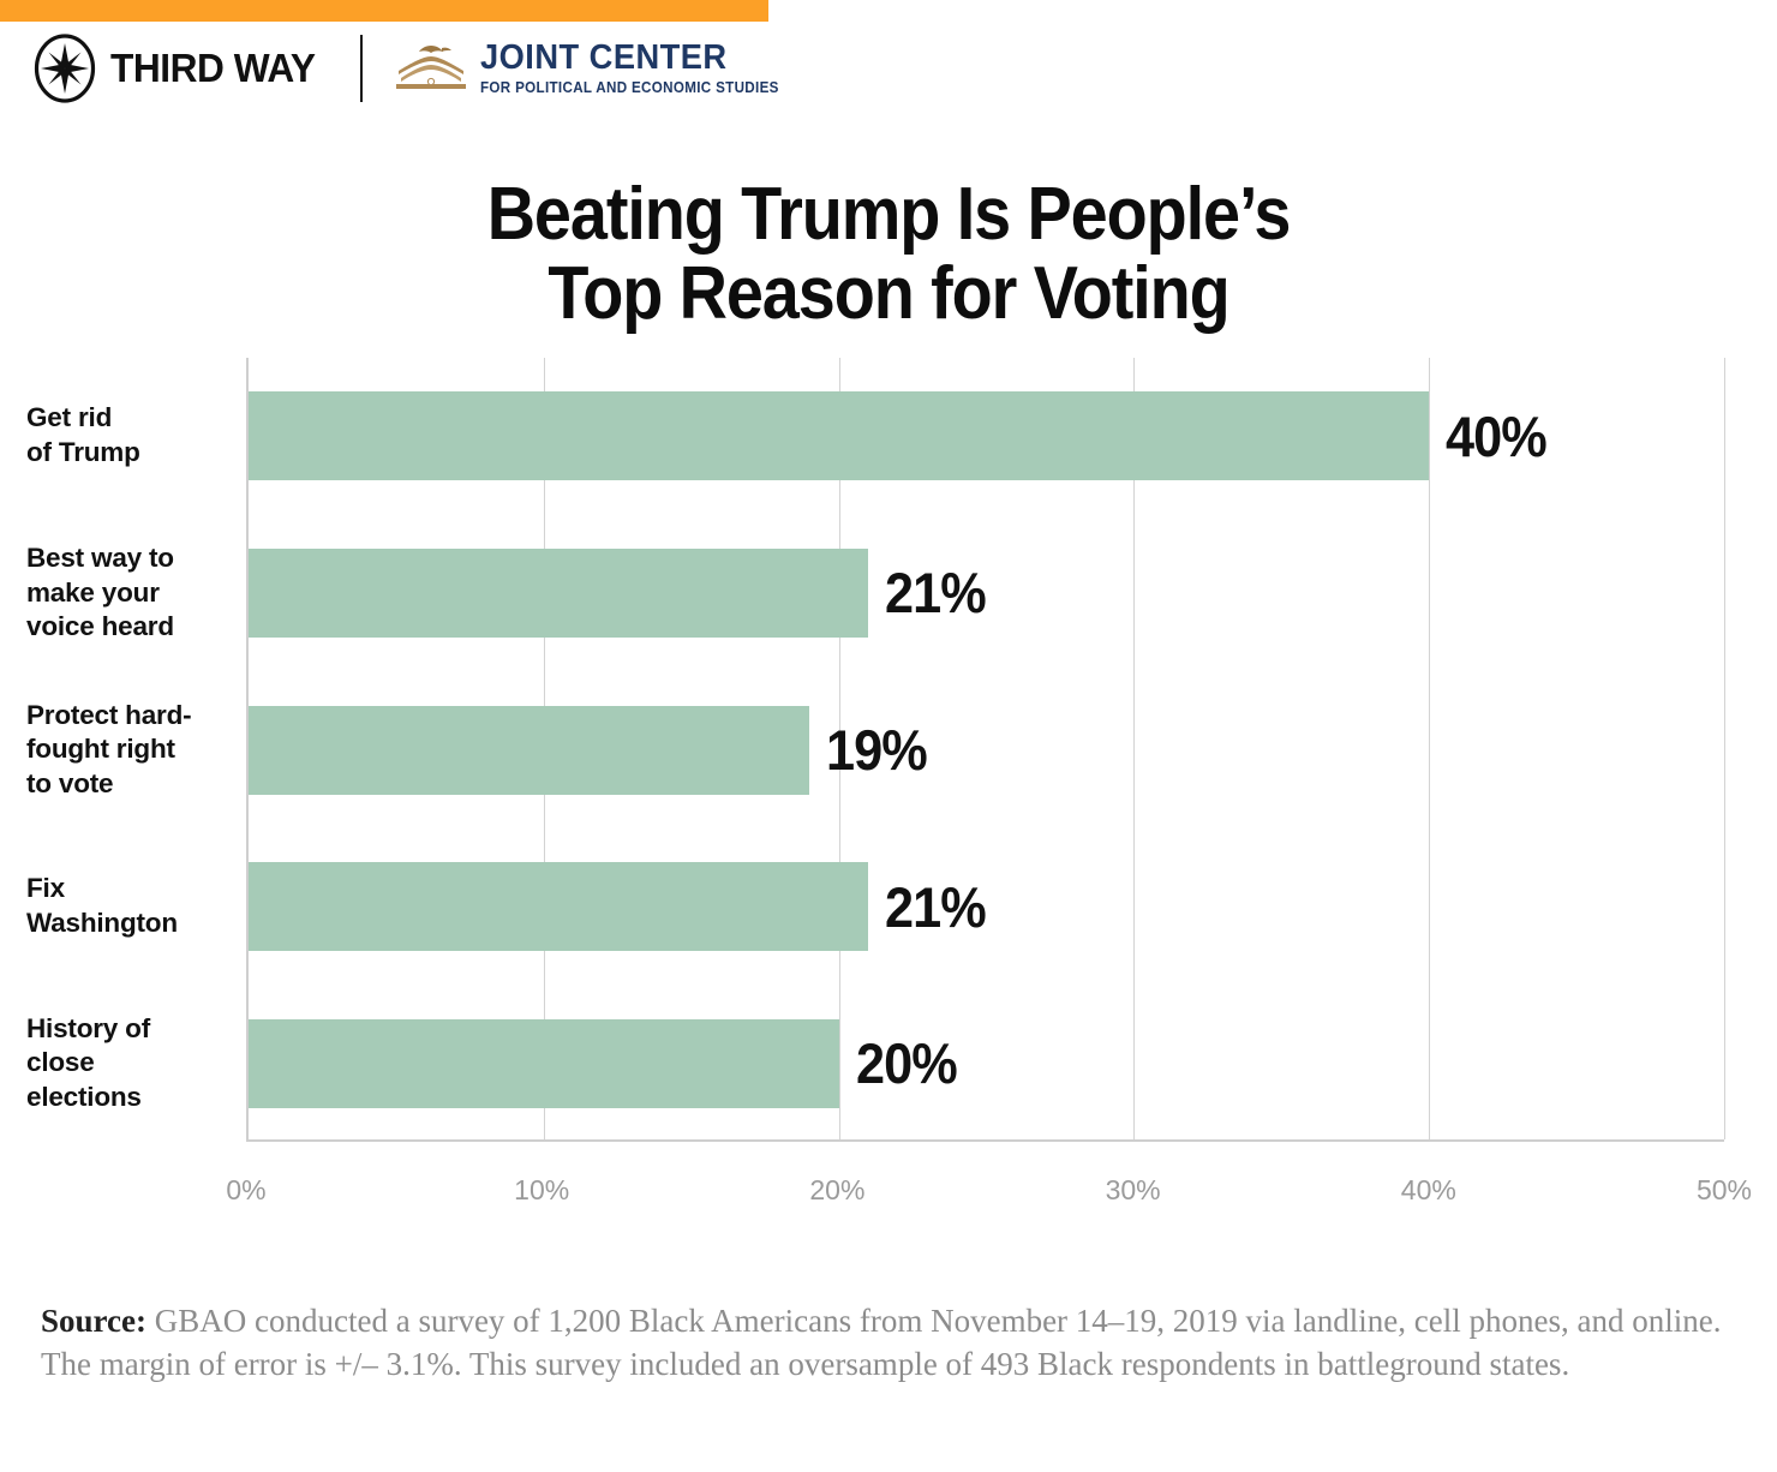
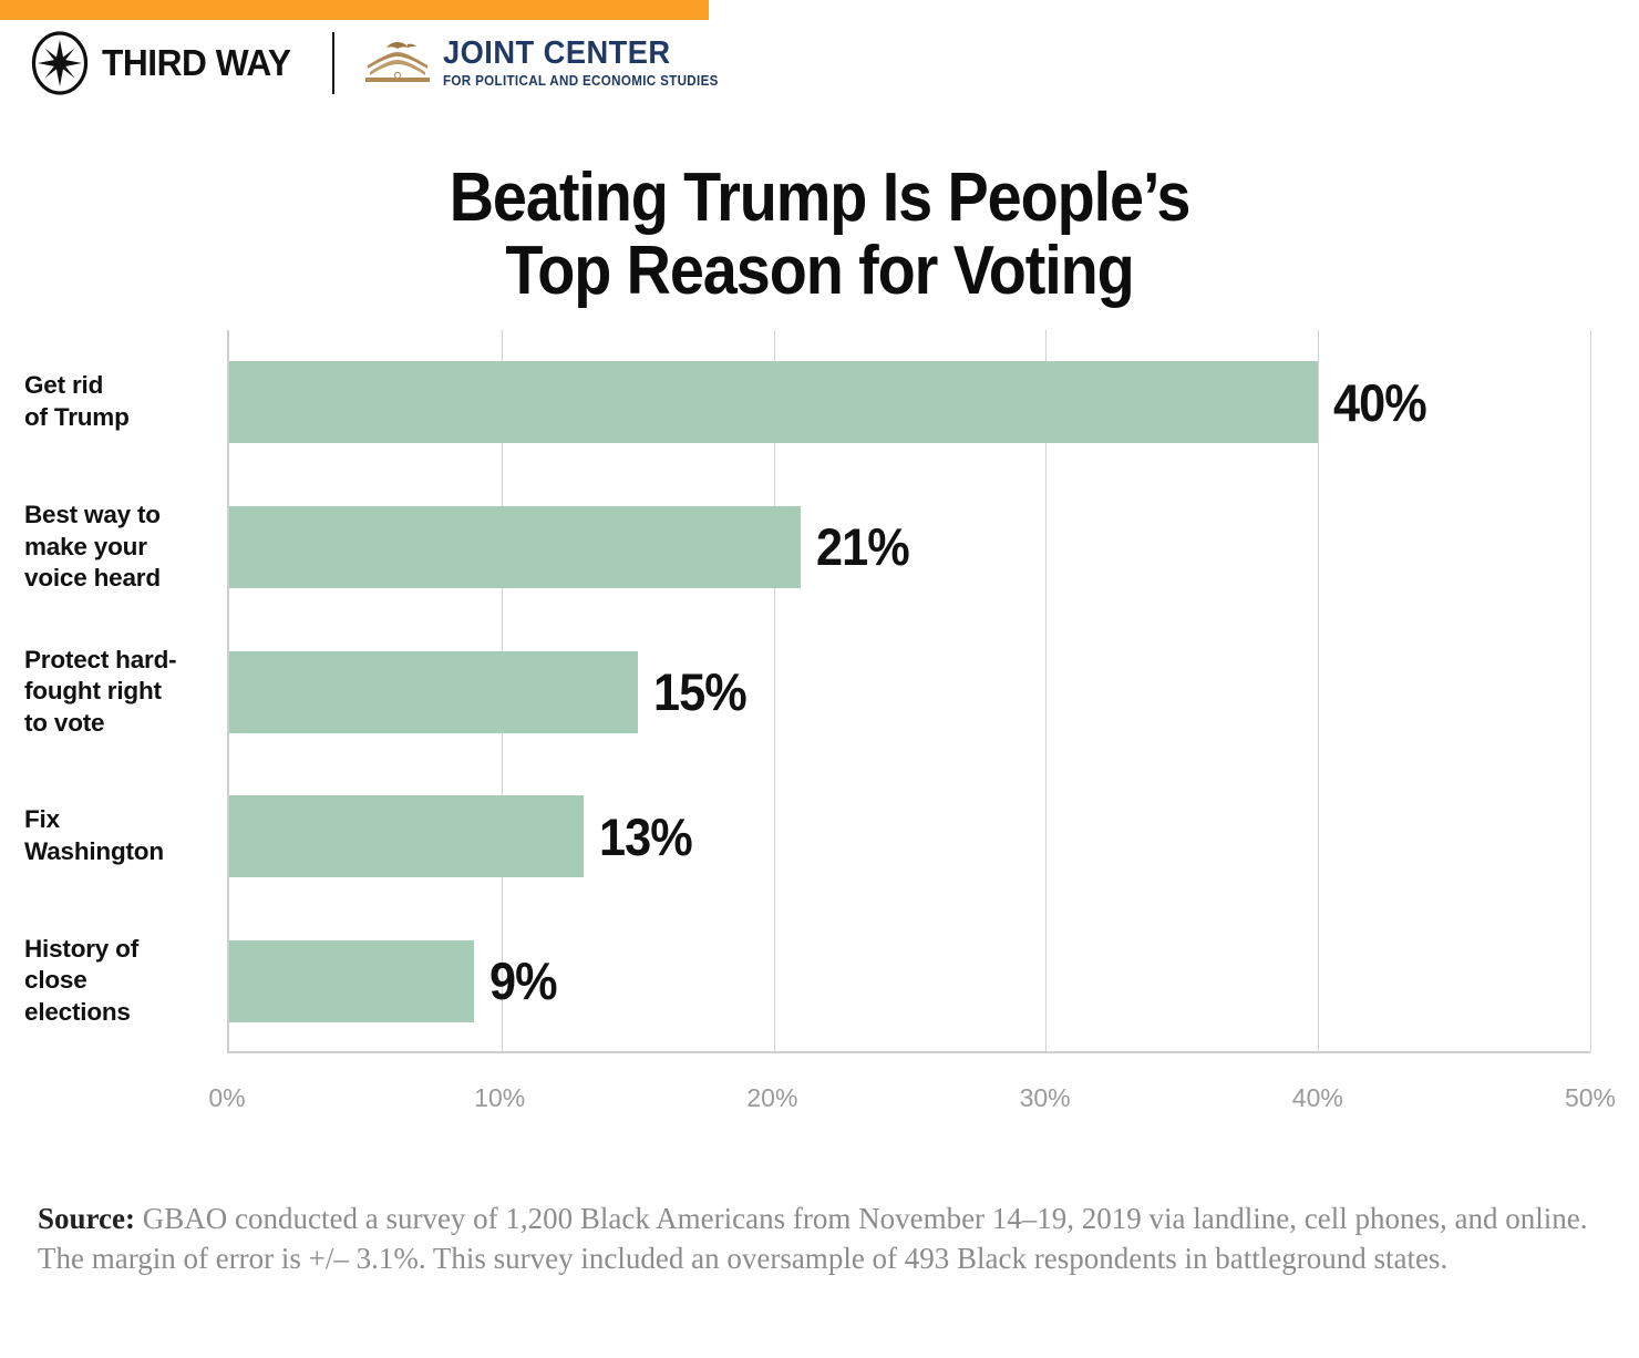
Protect hard- fought right to vote: 19% -> 15%
Fix Washington: 21% -> 13%
History of close elections: 20% -> 9%
